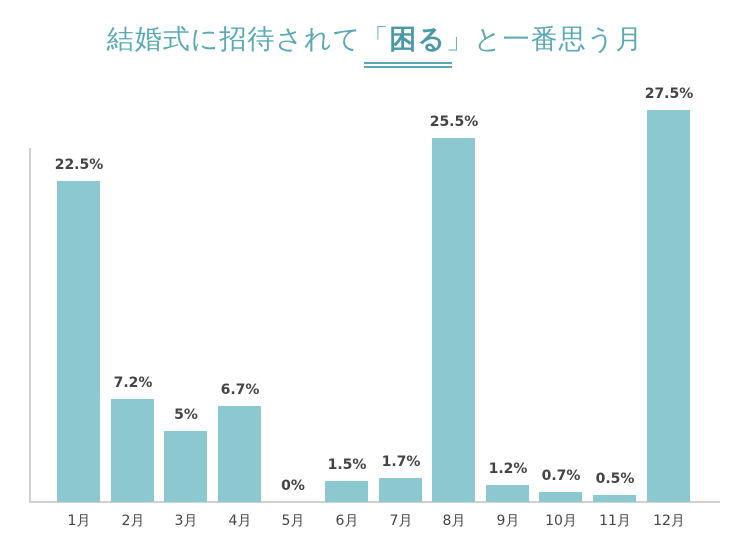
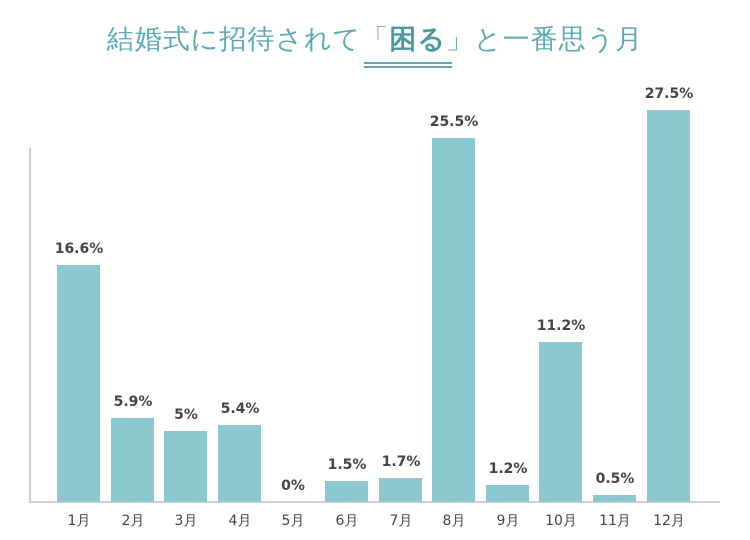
1月: 22.5% -> 16.6%
2月: 7.2% -> 5.9%
4月: 6.7% -> 5.4%
10月: 0.7% -> 11.2%
